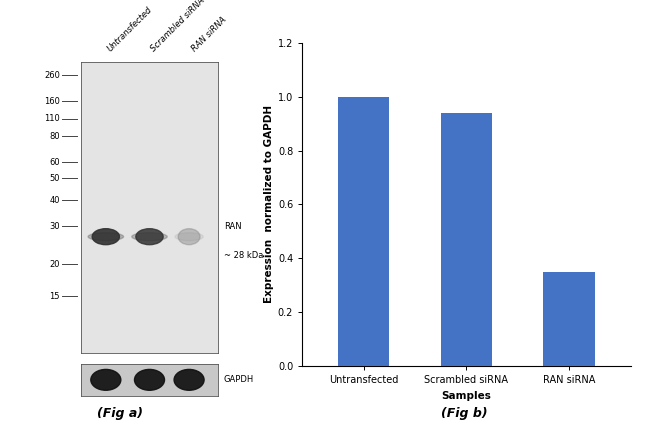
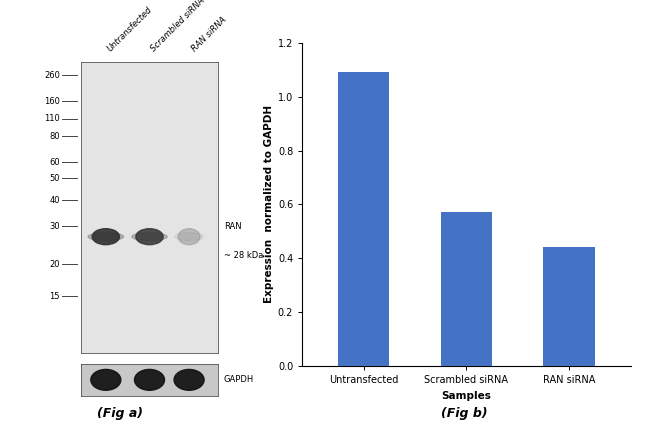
Untransfected: 1.00 -> 1.09
Scrambled siRNA: 0.94 -> 0.57
RAN siRNA: 0.35 -> 0.44
